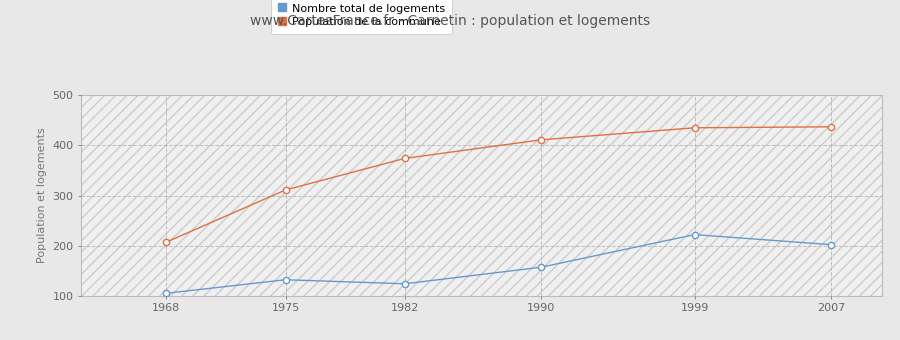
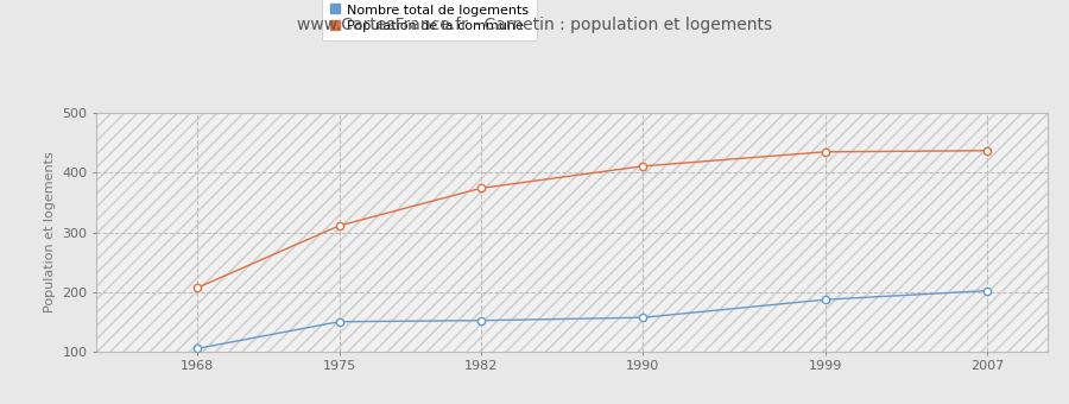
Nombre total de logements/1975: 132 -> 150
Nombre total de logements/1982: 124 -> 152
Nombre total de logements/1999: 222 -> 187
